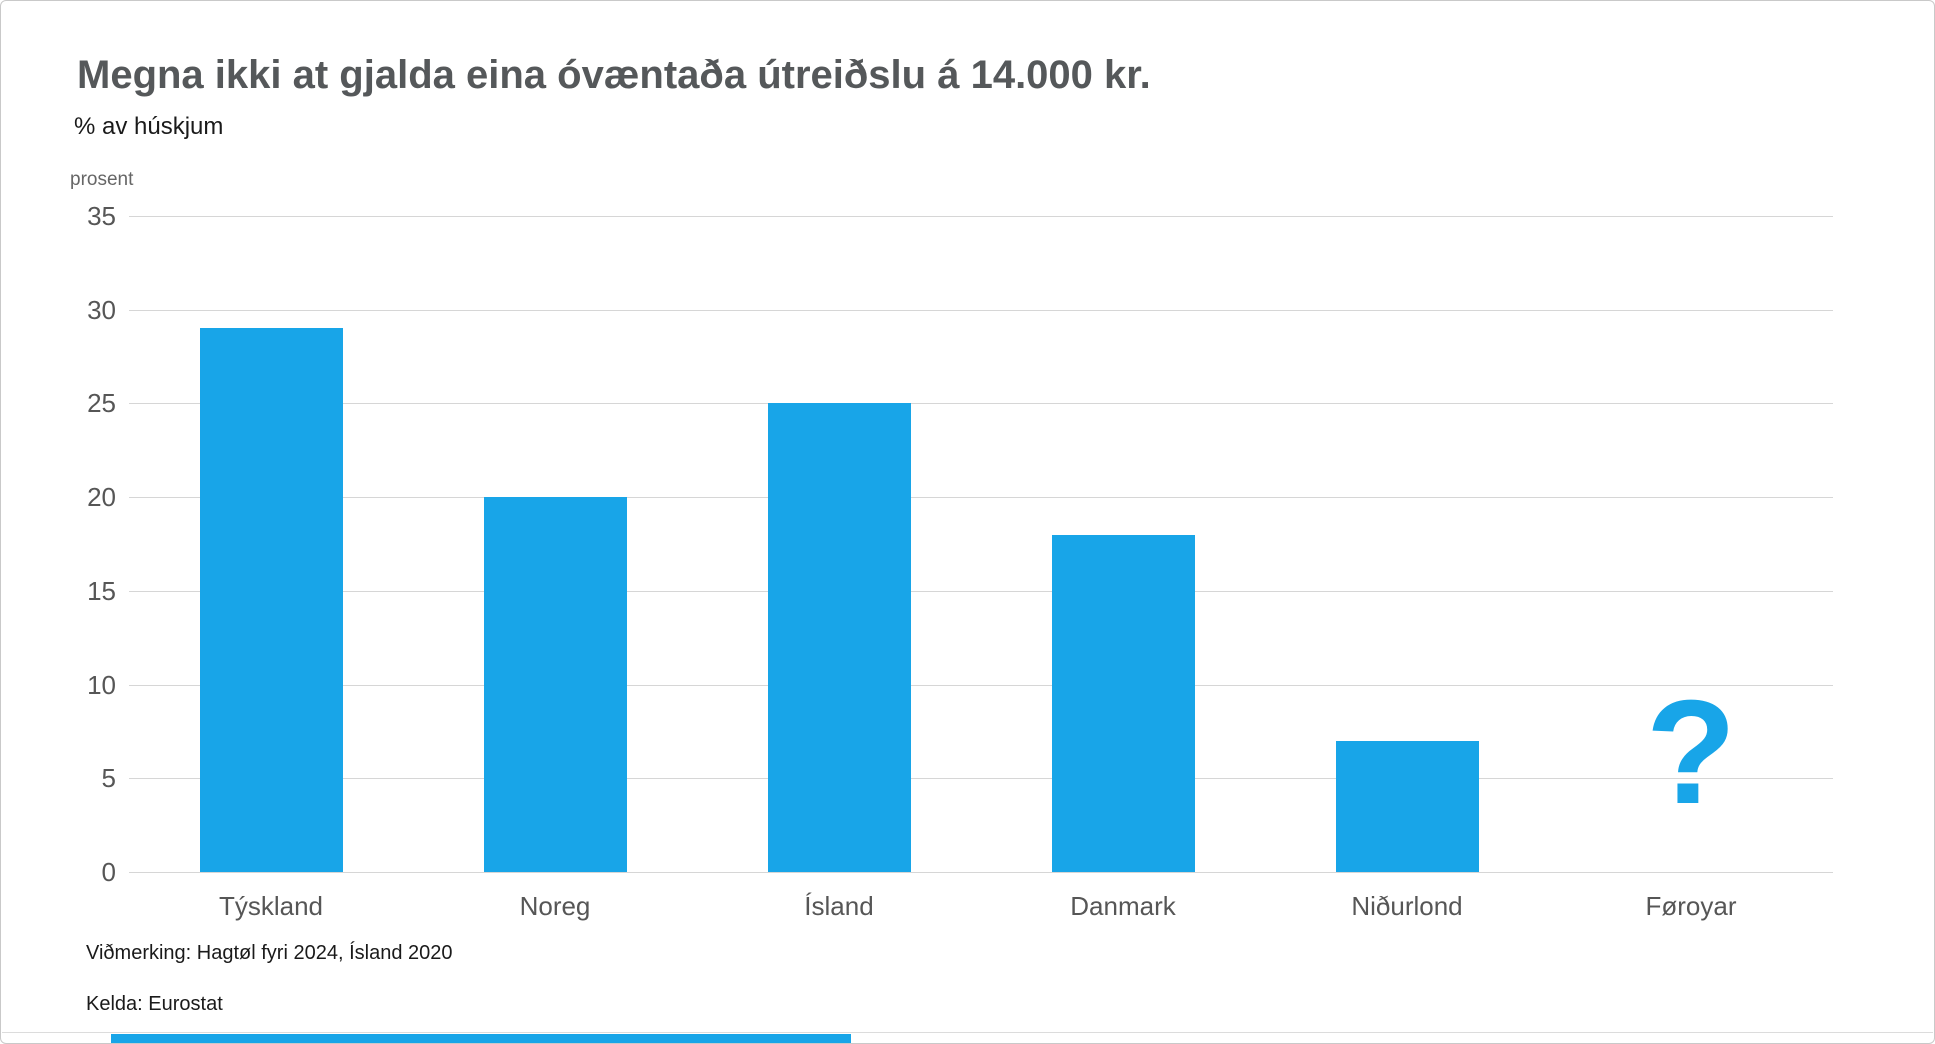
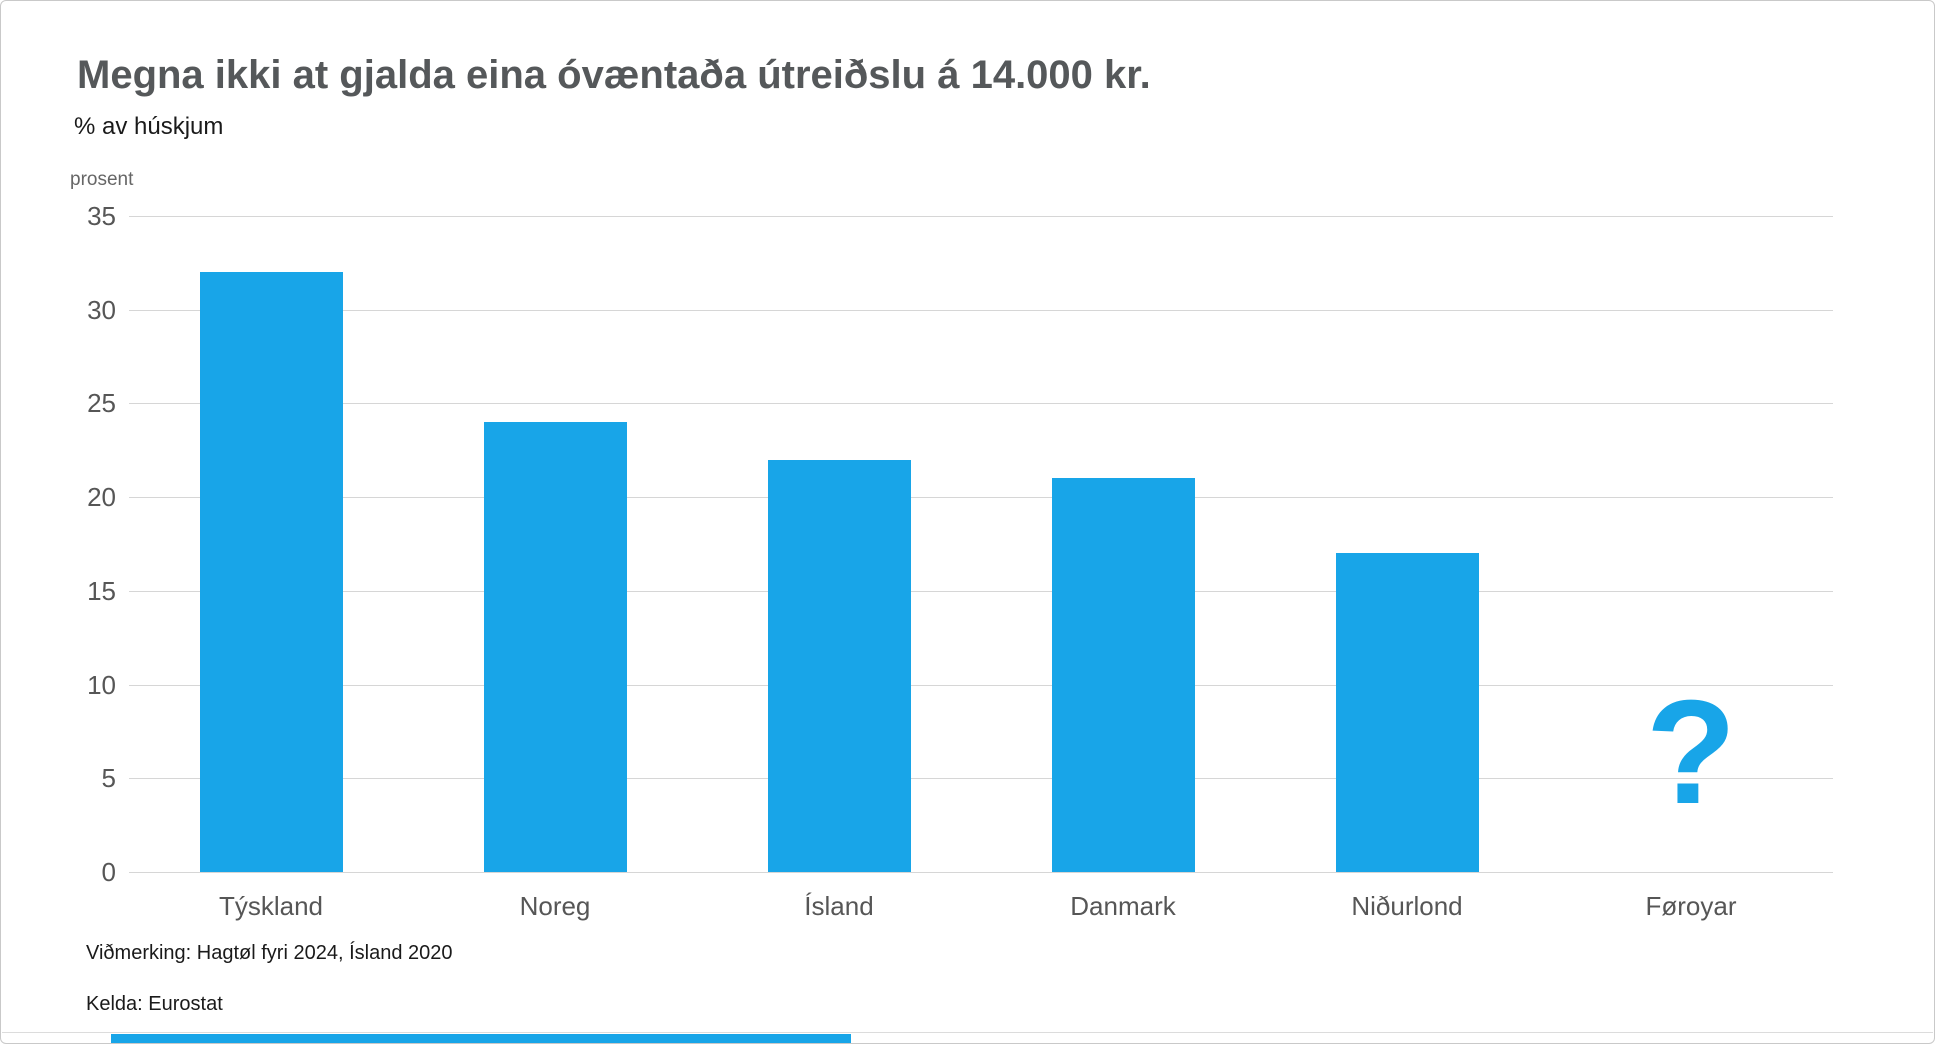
Týskland: 29 -> 32
Noreg: 20 -> 24
Ísland: 25 -> 22
Danmark: 18 -> 21
Niðurlond: 7 -> 17
